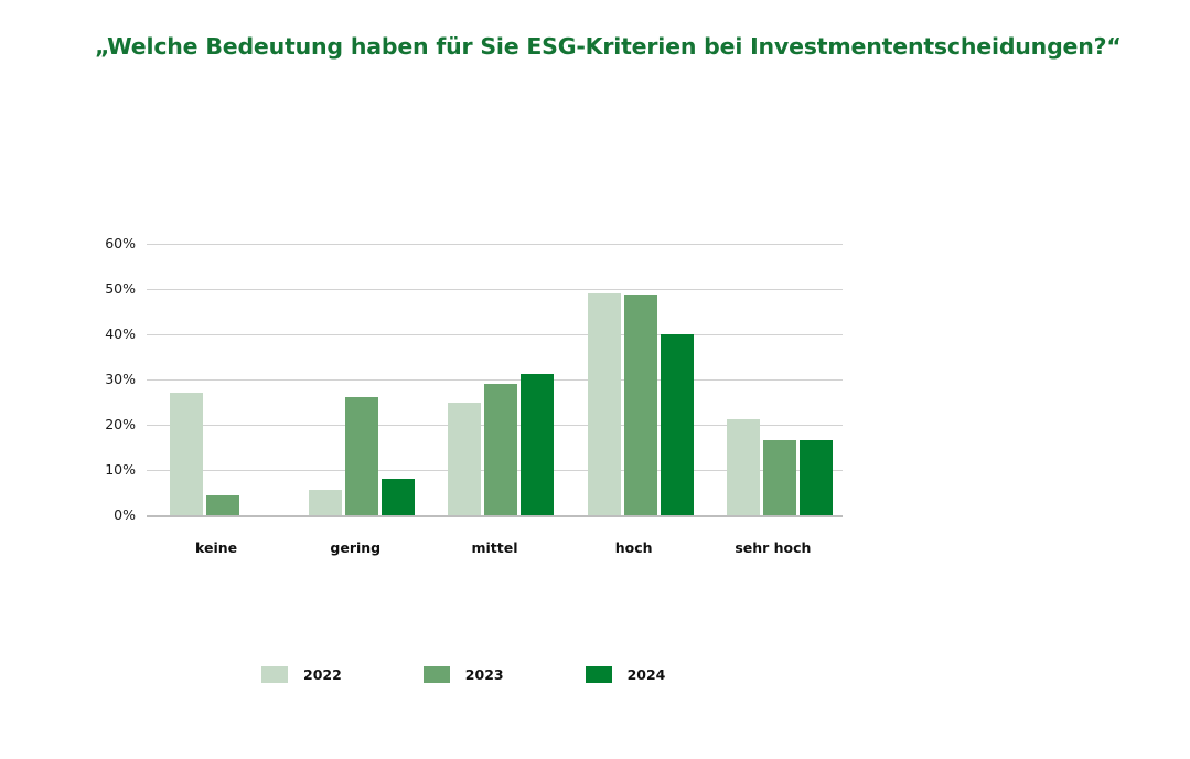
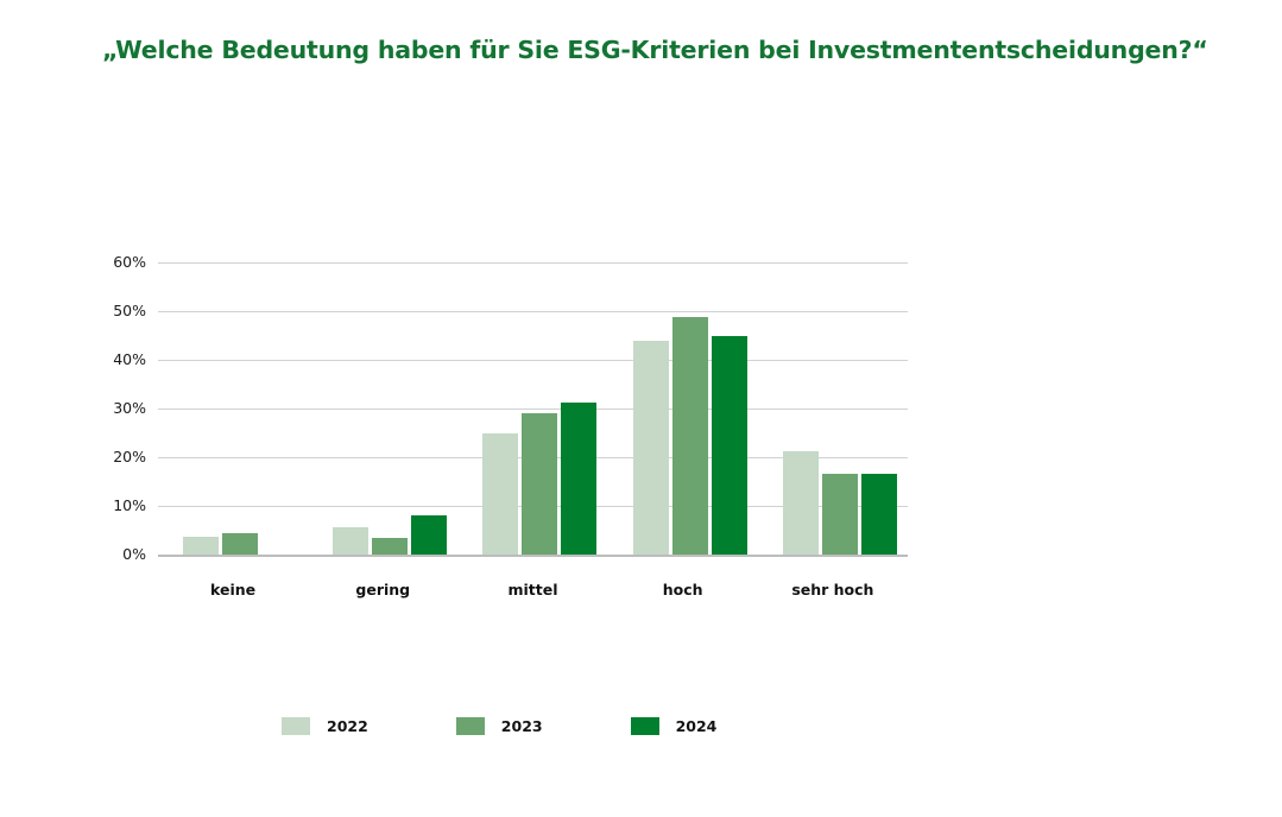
2022/keine: 27% -> 4%
2023/gering: 26% -> 4%
2022/hoch: 49% -> 44%
2024/hoch: 40% -> 45%
